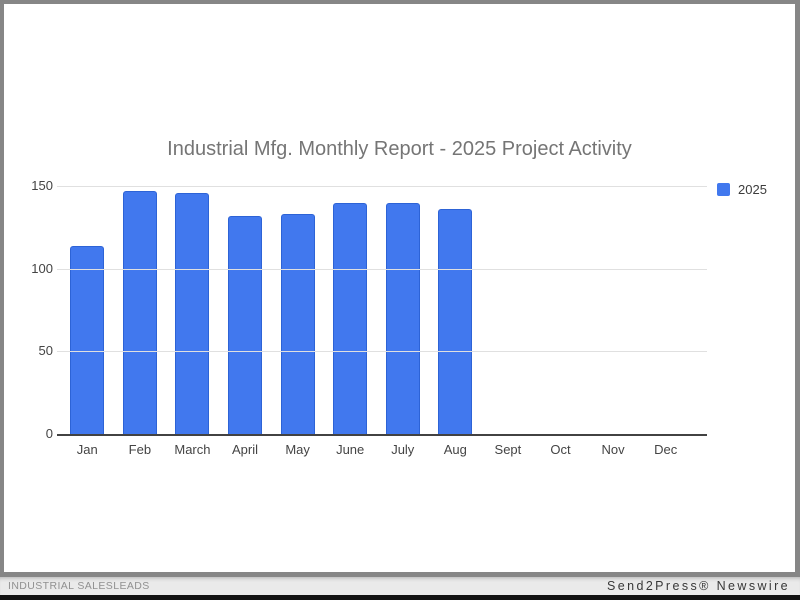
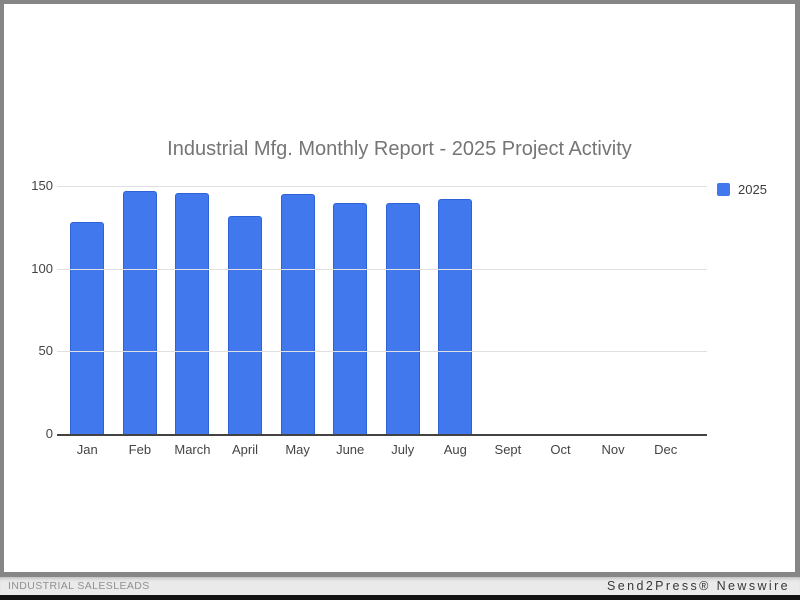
Jan: 114 -> 128
May: 133 -> 145
Aug: 136 -> 142
